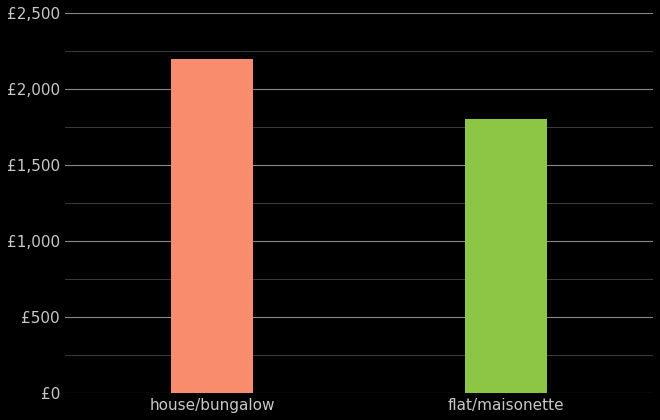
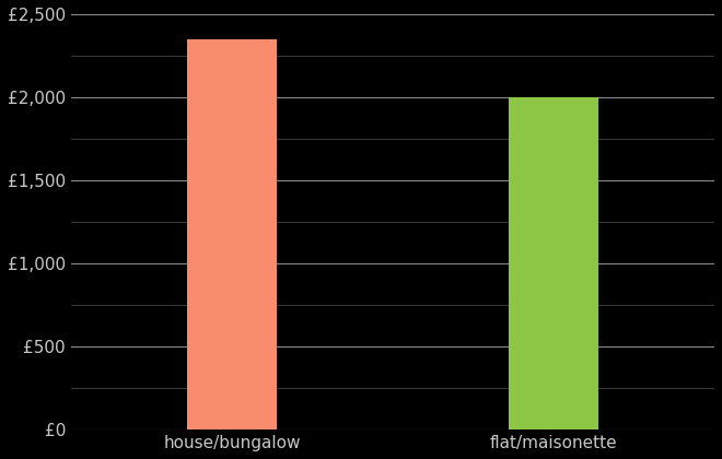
house/bungalow: £2,200 -> £2,350
flat/maisonette: £1,800 -> £2,000
